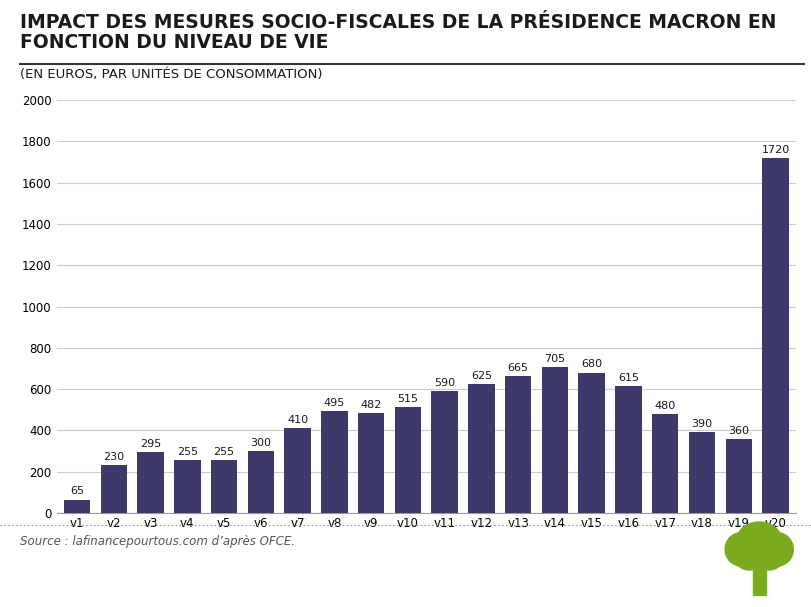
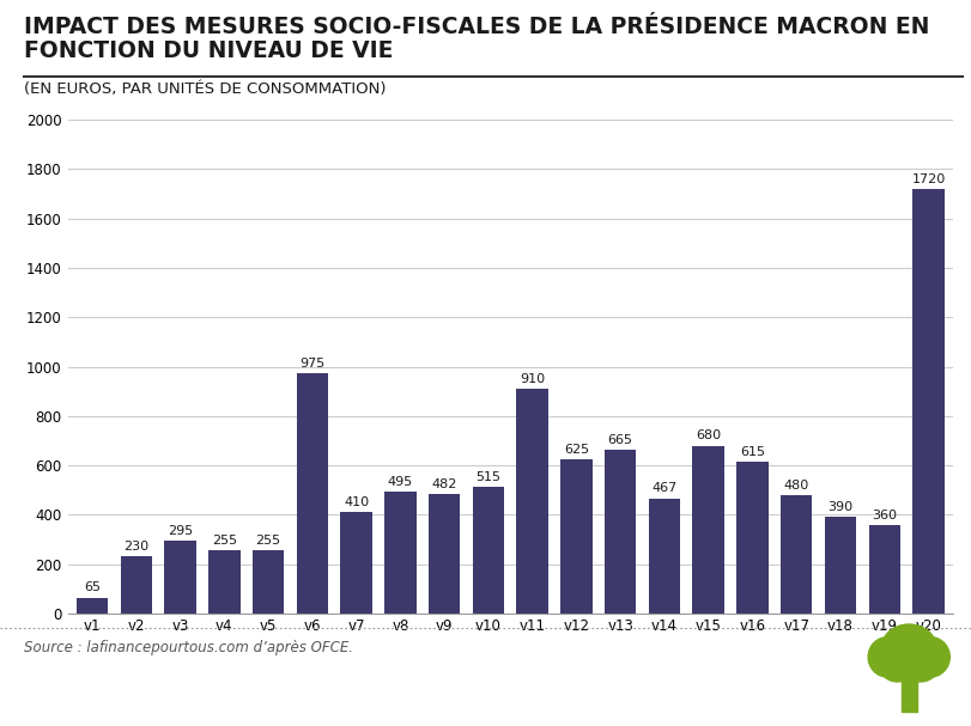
v6: 300 -> 975
v11: 590 -> 910
v14: 705 -> 467
